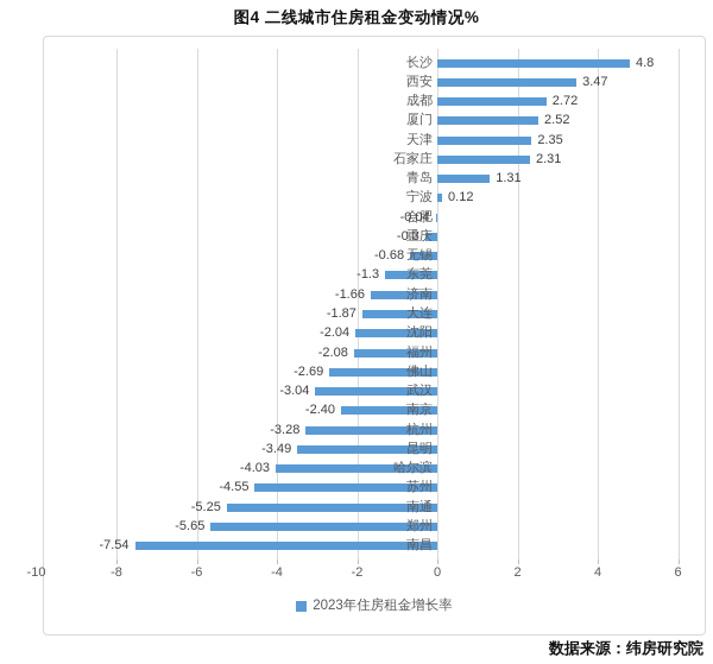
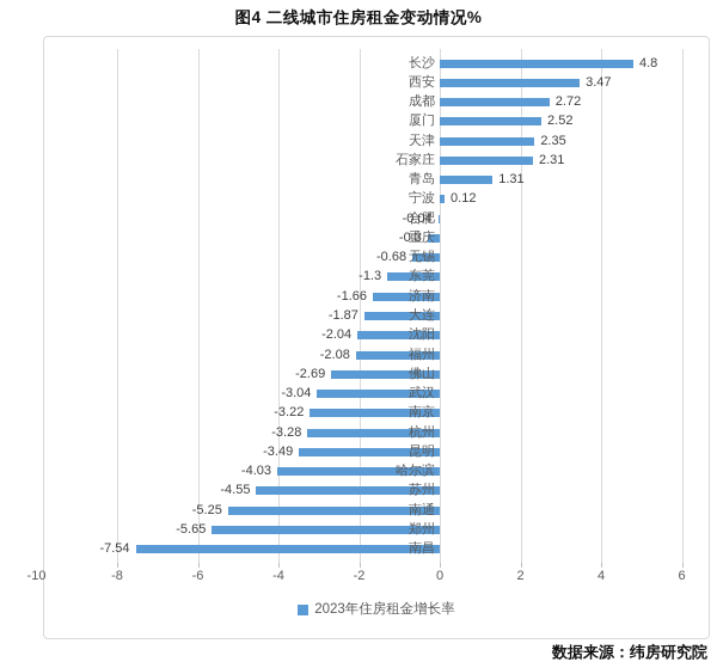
南京: -2.40 -> -3.22
